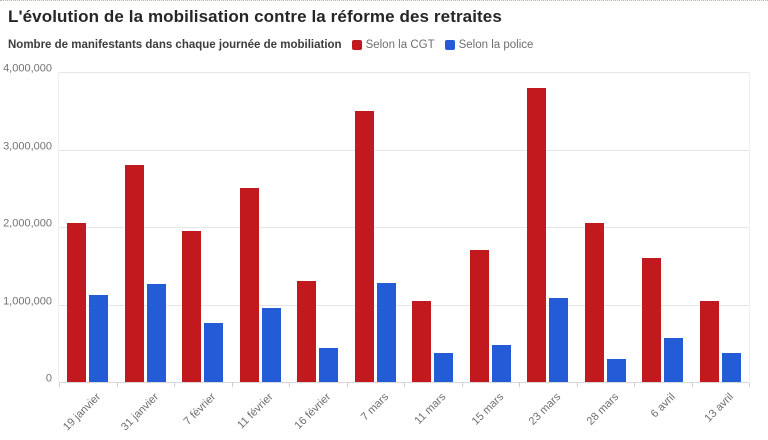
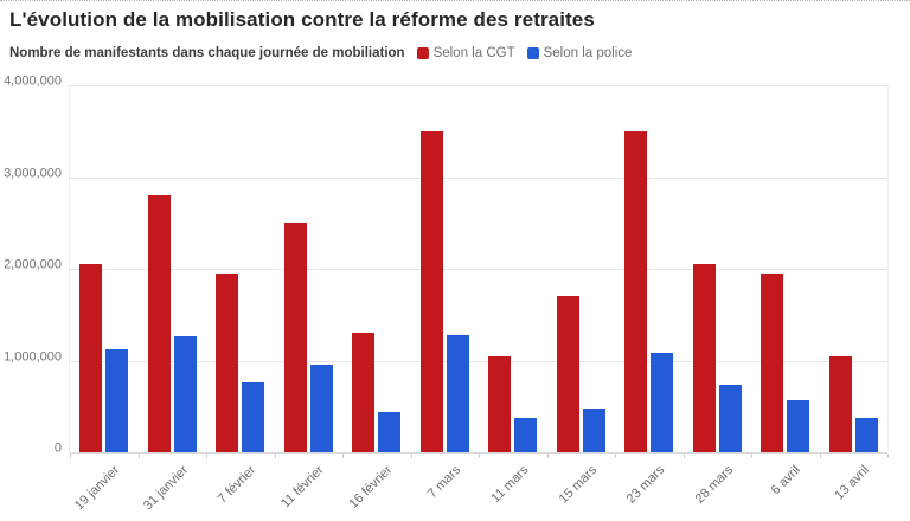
Selon la CGT/23 mars: 3800000 -> 3500000
Selon la police/28 mars: 300000 -> 700000
Selon la CGT/6 avril: 1600000 -> 2000000
